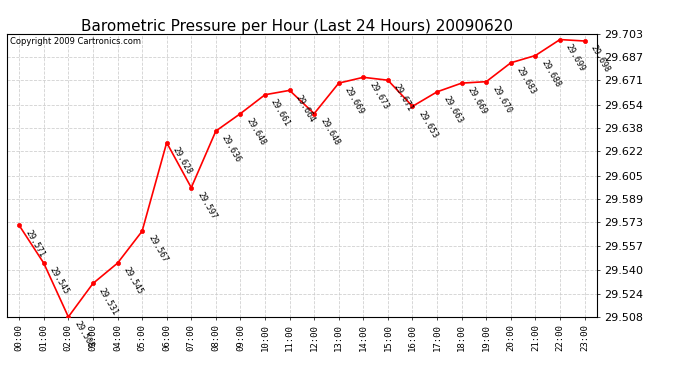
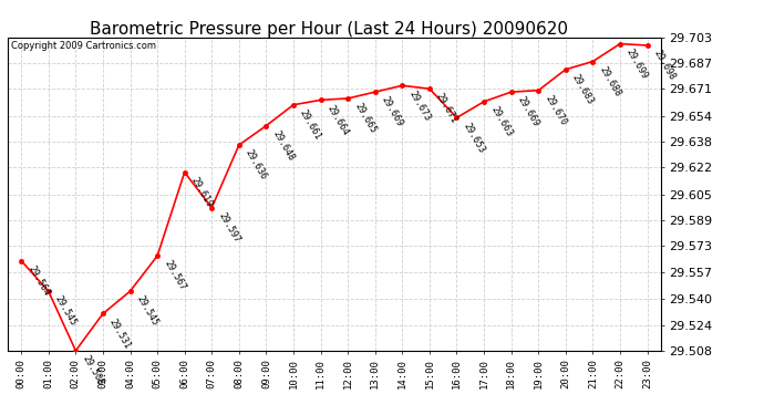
00:00: 29.571 -> 29.564
06:00: 29.628 -> 29.619
12:00: 29.648 -> 29.665
